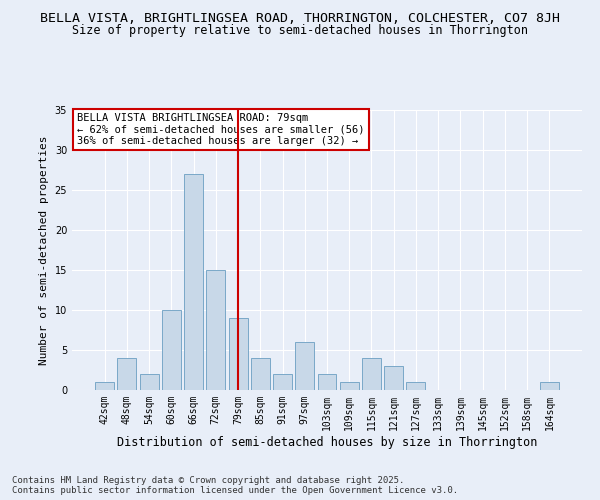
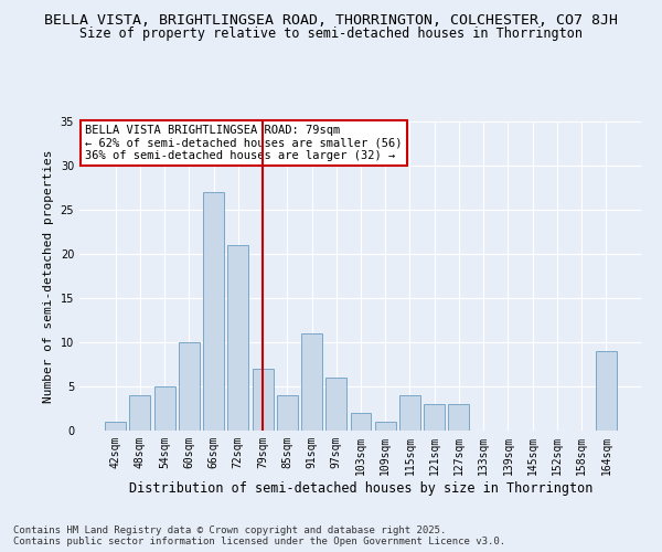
54sqm: 2 -> 5
72sqm: 15 -> 21
79sqm: 9 -> 7
91sqm: 2 -> 11
127sqm: 1 -> 3
164sqm: 1 -> 9
